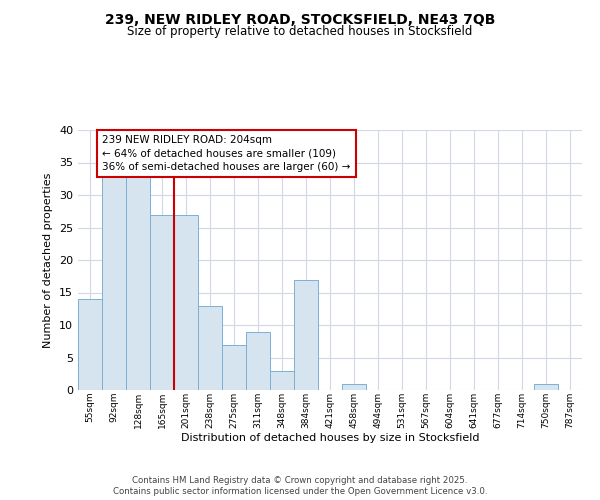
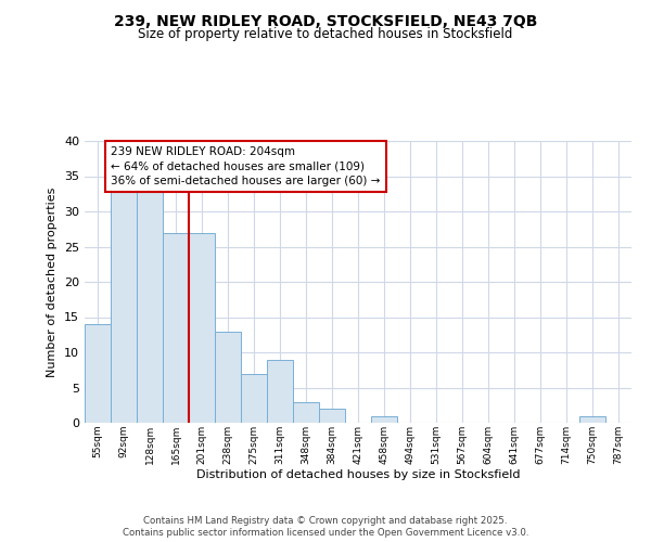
384sqm: 17 -> 2
